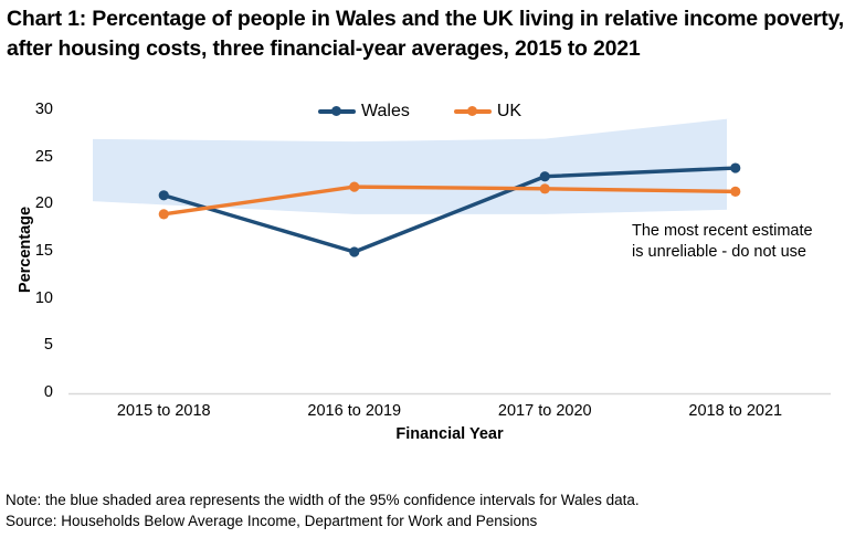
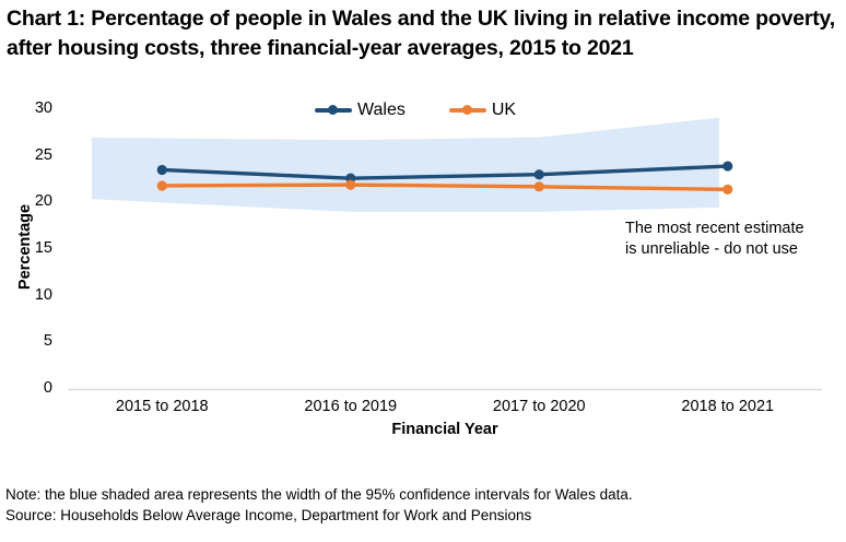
Wales/2015 to 2018: 21 -> 24
UK/2015 to 2018: 19 -> 22
Wales/2016 to 2019: 15 -> 23
